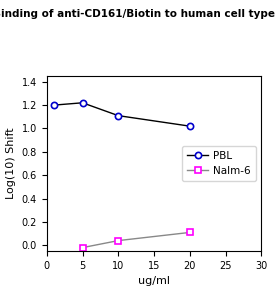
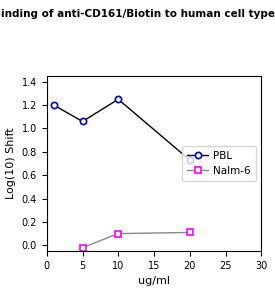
PBL/5: 1.22 -> 1.06
PBL/10: 1.11 -> 1.25
Nalm-6/10: 0.04 -> 0.10
PBL/20: 1.02 -> 0.73
